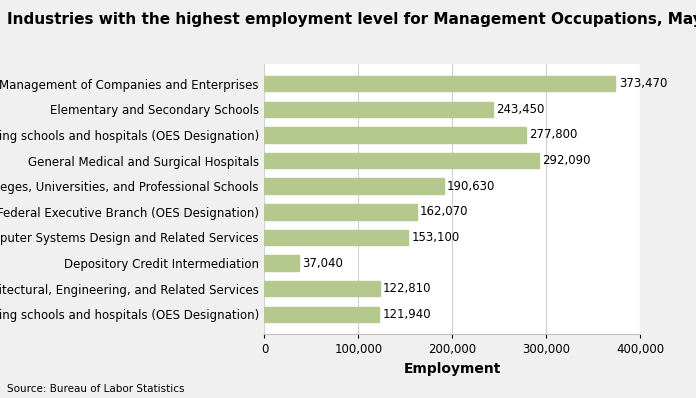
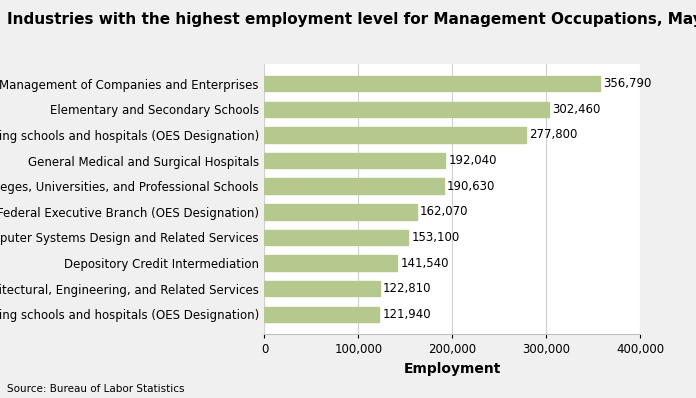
Management of Companies and Enterprises: 373,470 -> 356,790
Elementary and Secondary Schools: 243,450 -> 302,460
General Medical and Surgical Hospitals: 292,090 -> 192,040
Depository Credit Intermediation: 37,040 -> 141,540
